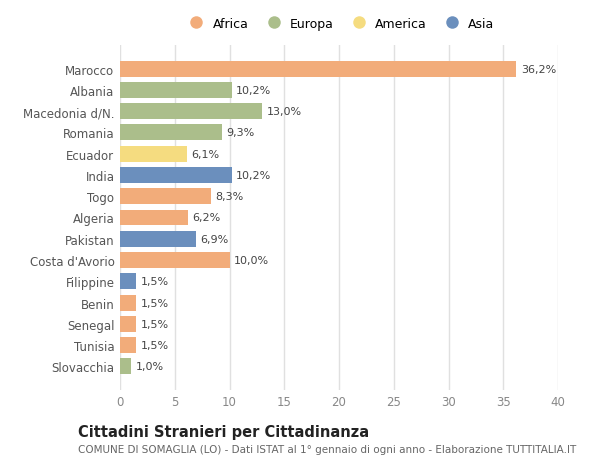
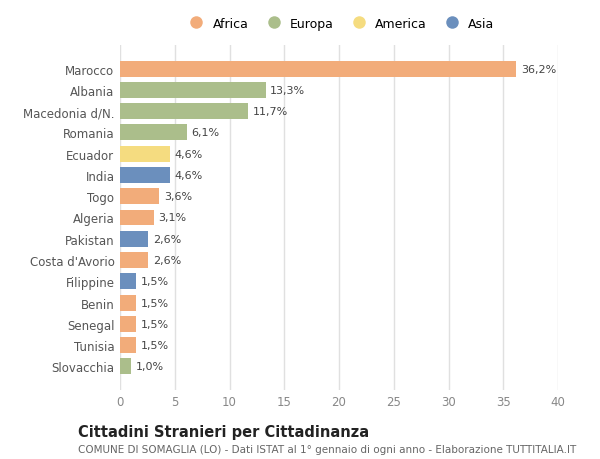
Albania: 10,2% -> 13,3%
Macedonia d/N.: 13,0% -> 11,7%
Romania: 9,3% -> 6,1%
Ecuador: 6,1% -> 4,6%
India: 10,2% -> 4,6%
Togo: 8,3% -> 3,6%
Algeria: 6,2% -> 3,1%
Pakistan: 6,9% -> 2,6%
Costa d'Avorio: 10,0% -> 2,6%
